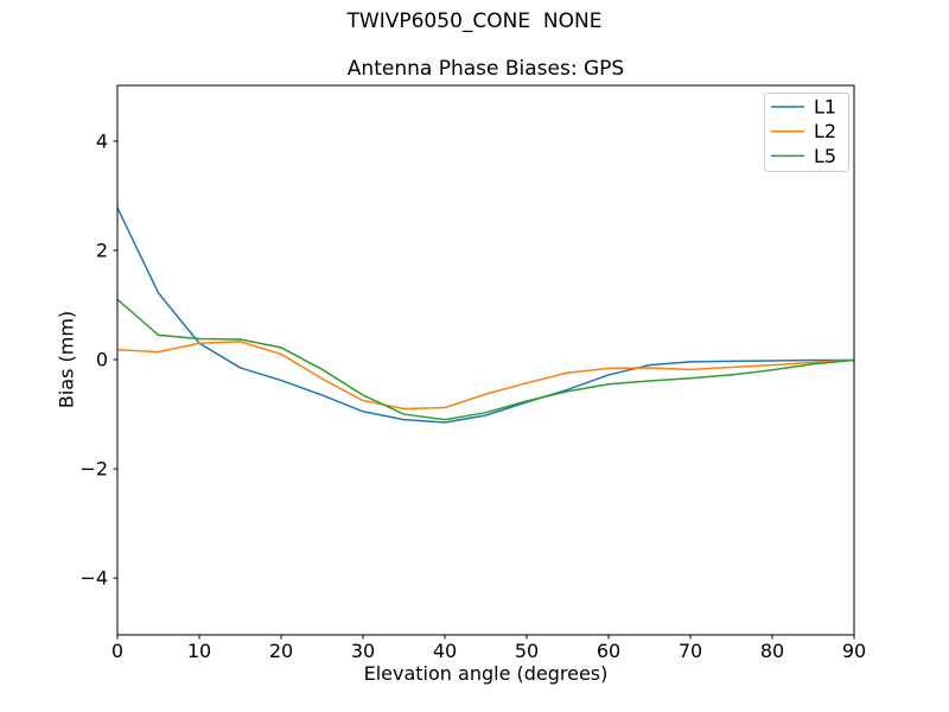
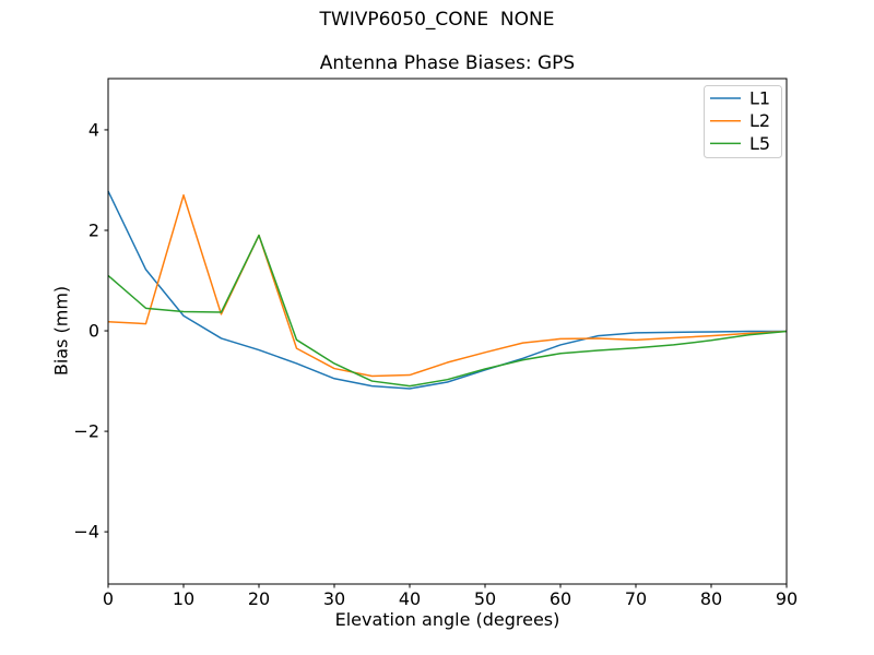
L2/10: 0.3 -> 2.7
L2/20: 0.1 -> 1.9
L5/20: 0.2 -> 1.9
